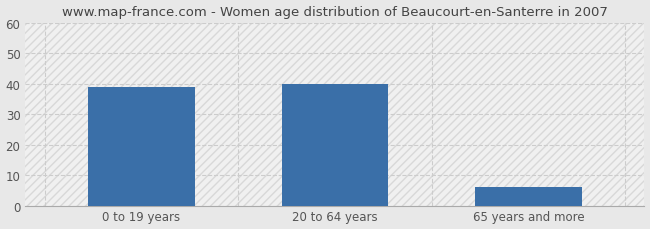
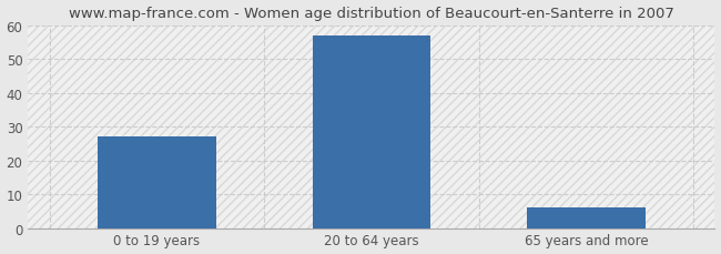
0 to 19 years: 39 -> 27
20 to 64 years: 40 -> 57
